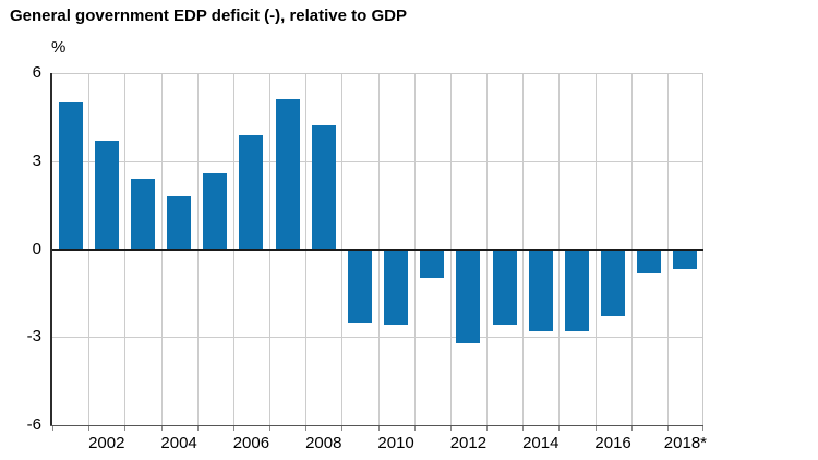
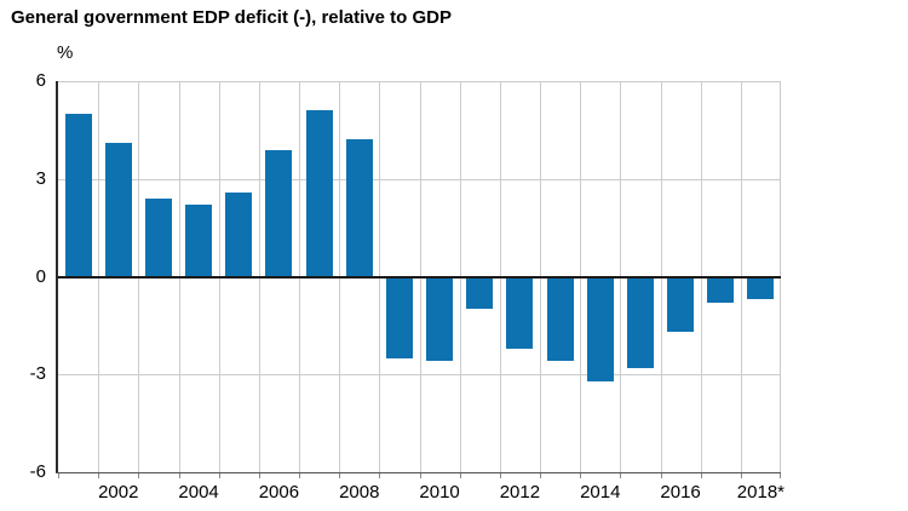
2002: 3.7 -> 4.1
2004: 1.8 -> 2.2
2012: -3.2 -> -2.2
2014: -2.8 -> -3.2
2016: -2.3 -> -1.7
